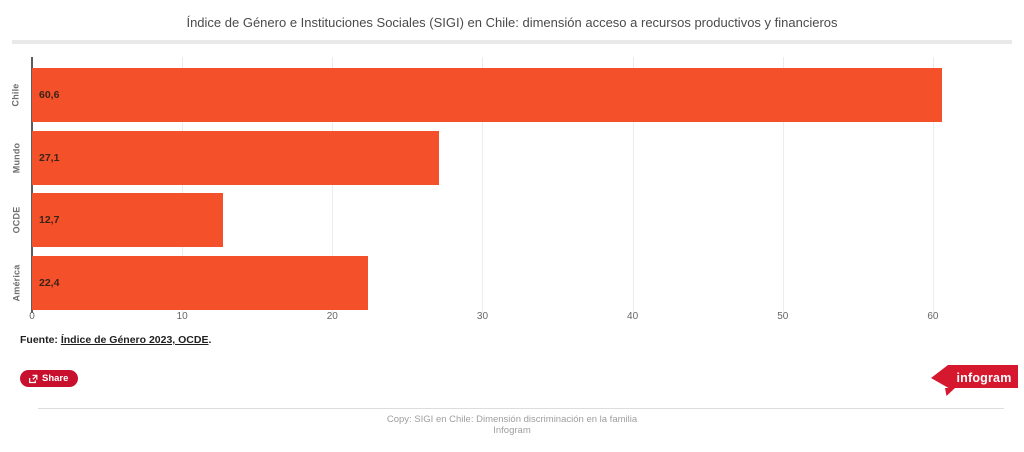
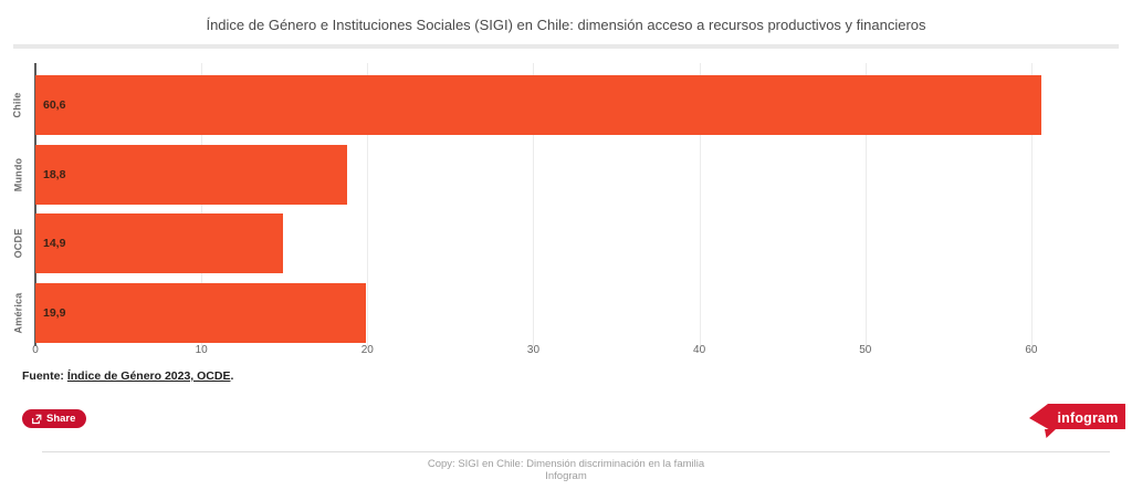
Mundo: 27,1 -> 18,8
OCDE: 12,7 -> 14,9
América: 22,4 -> 19,9
